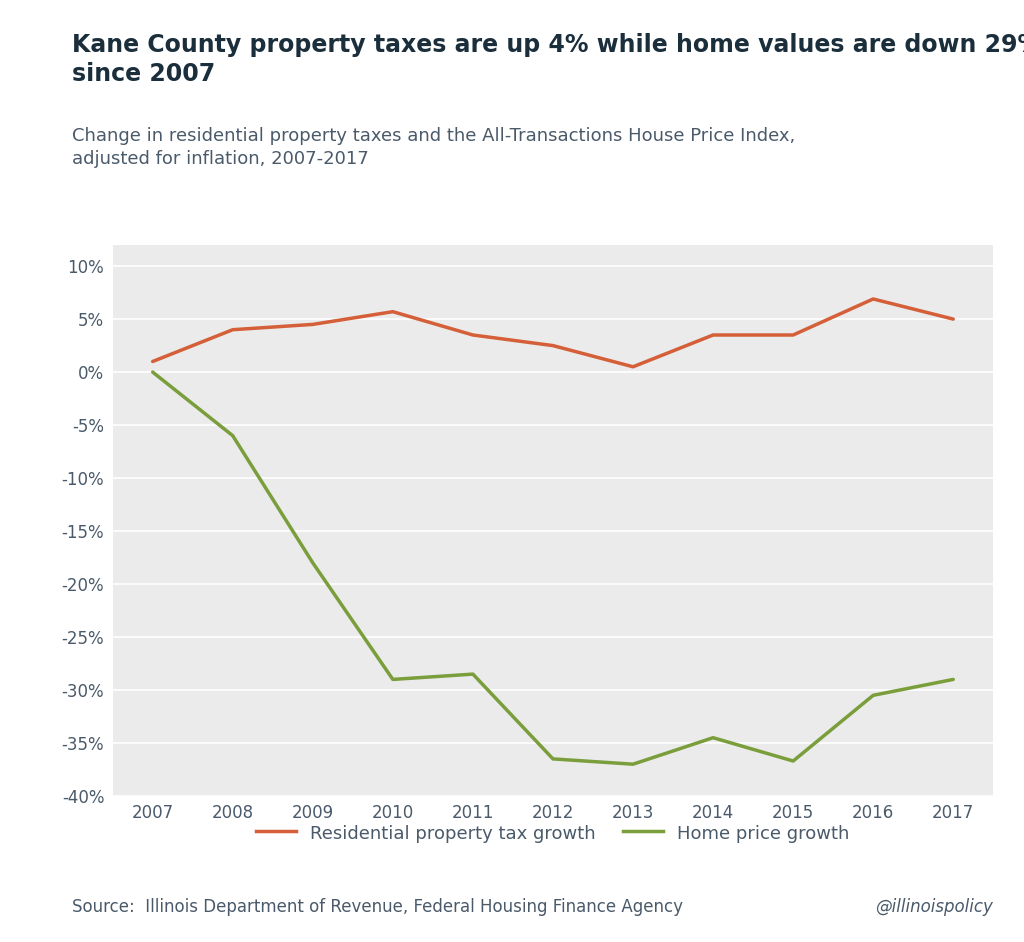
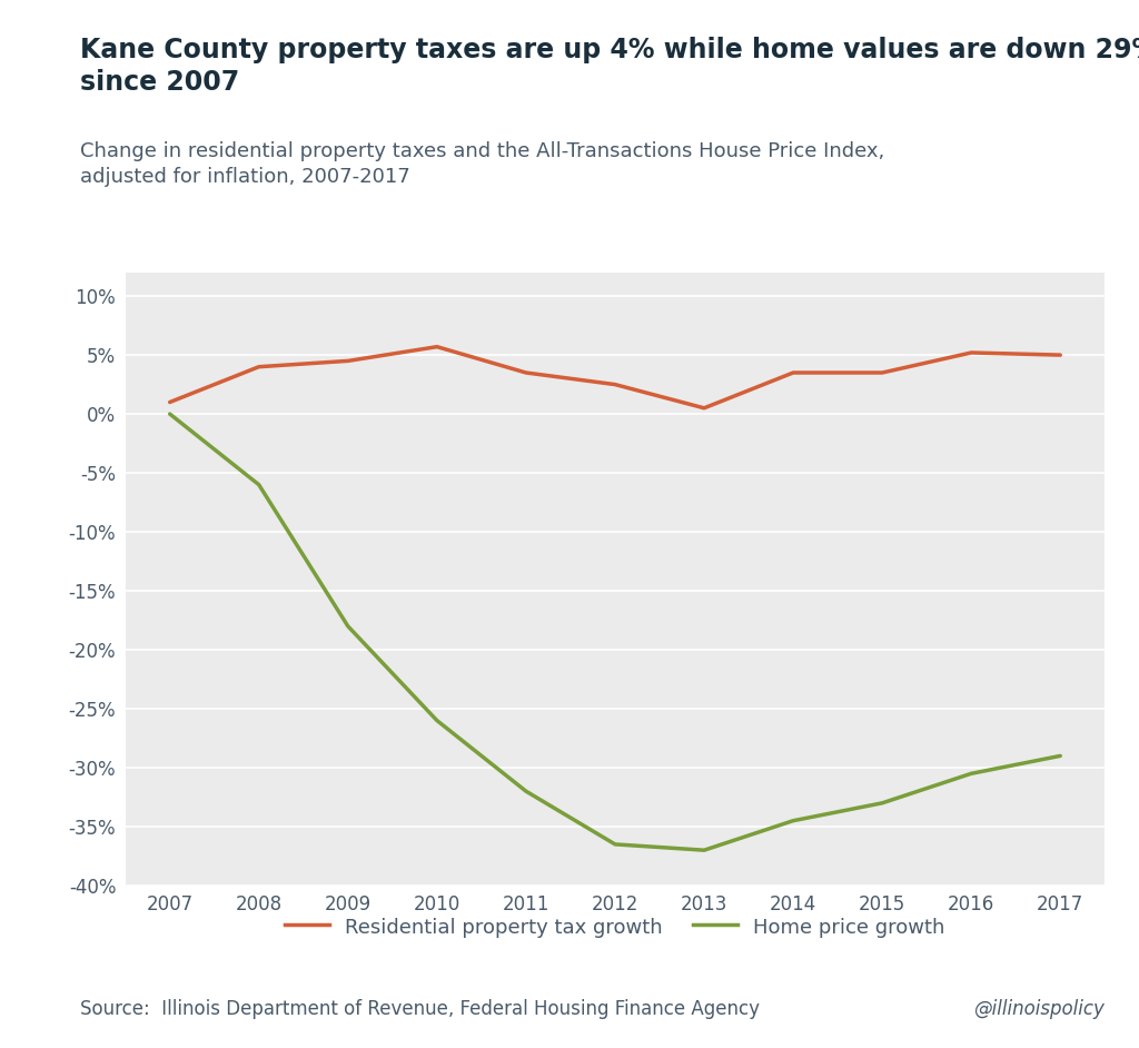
Home price growth/2010: -29.0% -> -26.0%
Home price growth/2011: -28.5% -> -32.0%
Home price growth/2015: -36.7% -> -33.0%
Residential property tax growth/2016: 6.9% -> 5.2%
